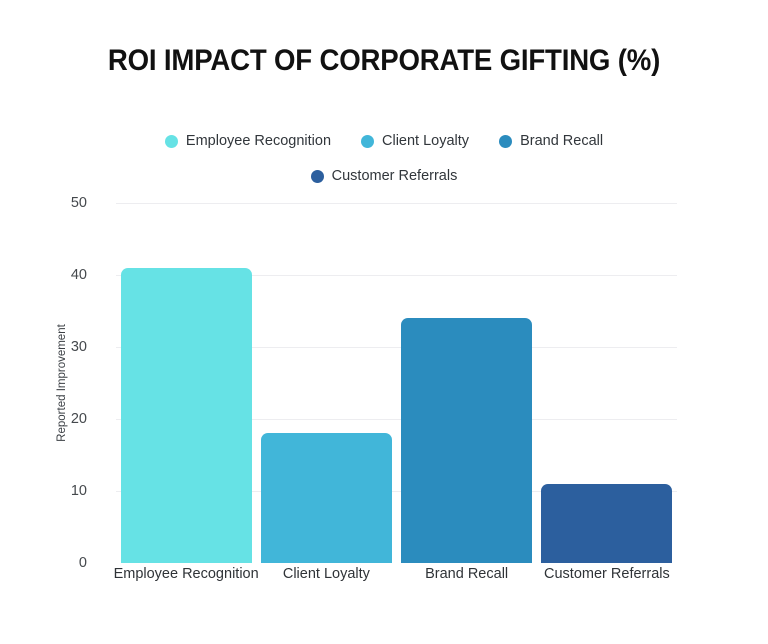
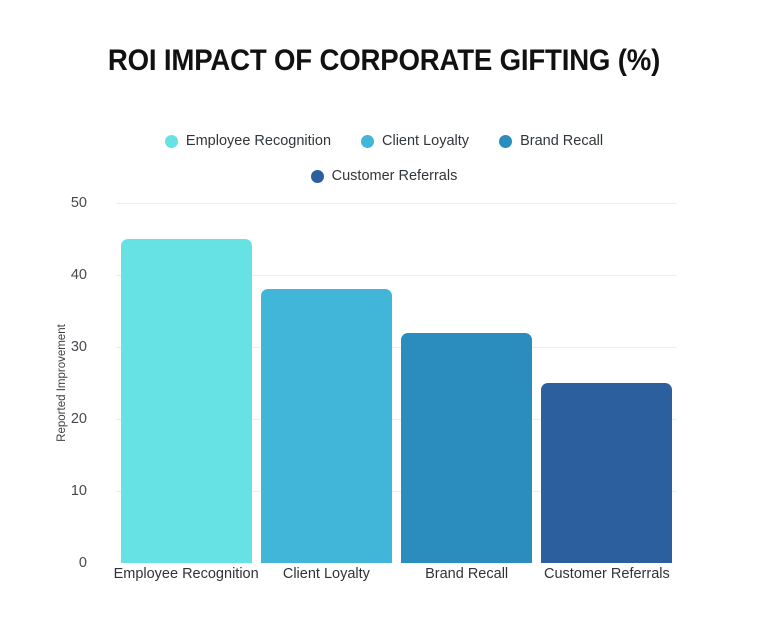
Employee Recognition: 41 -> 45
Client Loyalty: 18 -> 38
Brand Recall: 34 -> 32
Customer Referrals: 11 -> 25
